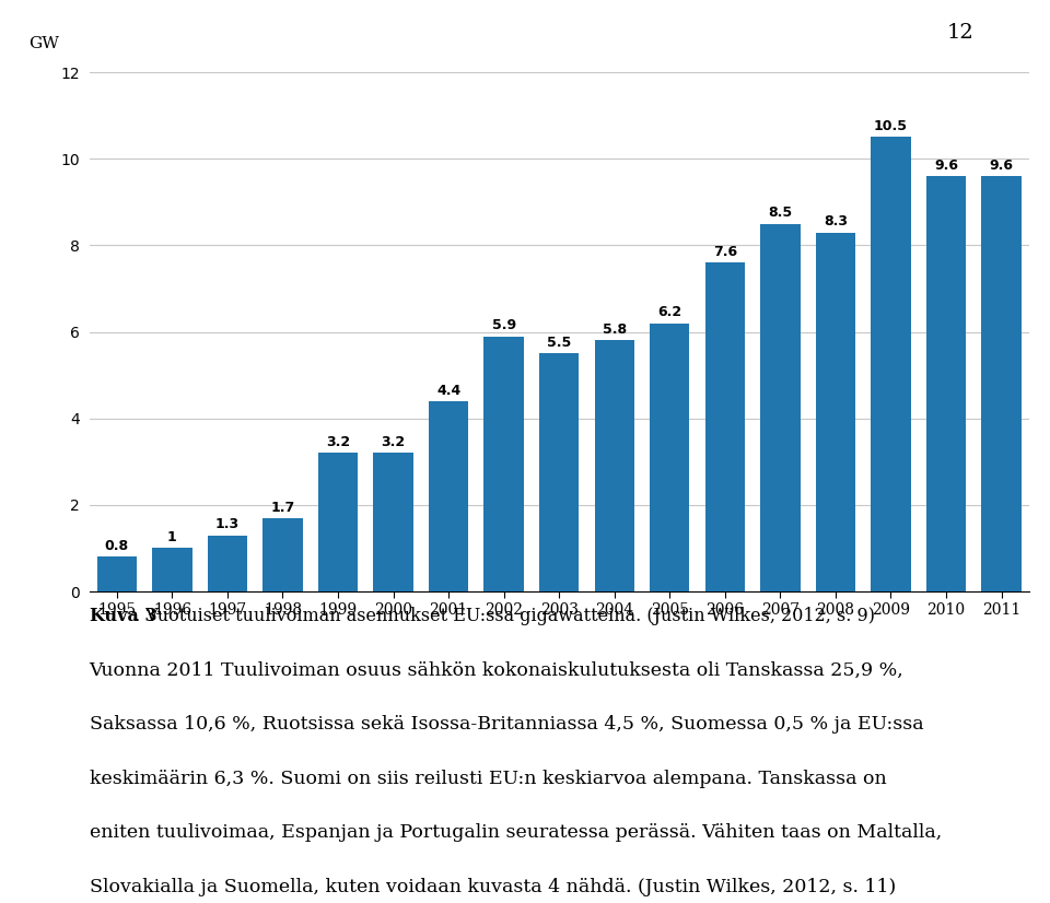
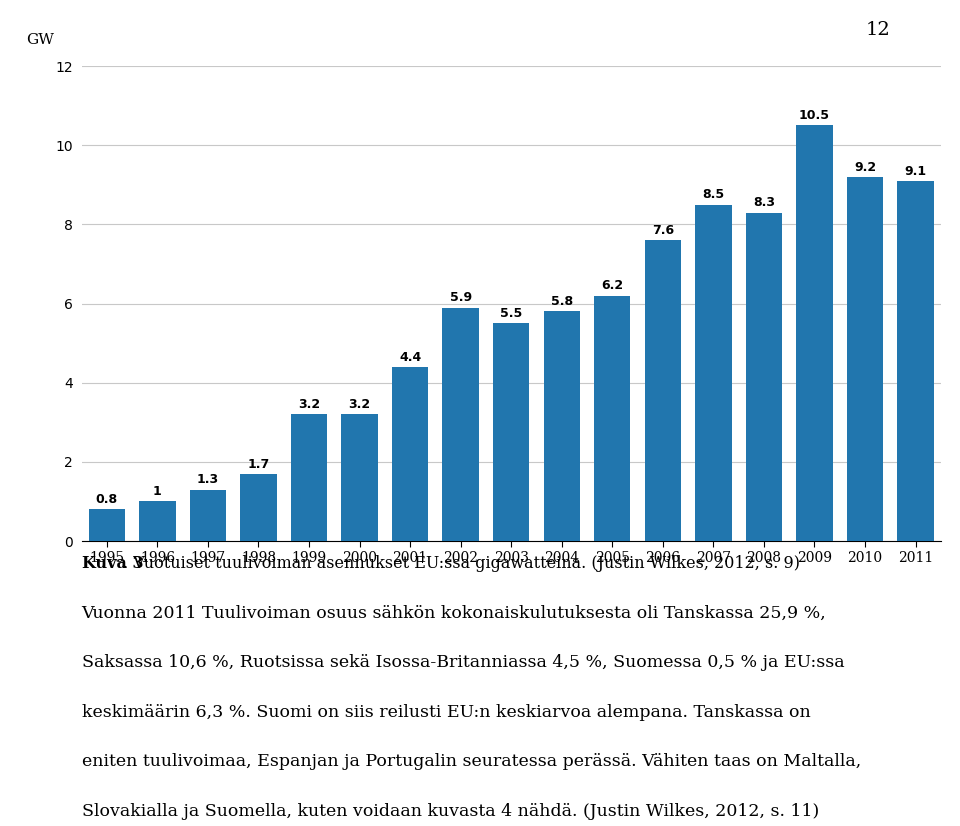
2010: 9.6 -> 9.2
2011: 9.6 -> 9.1
